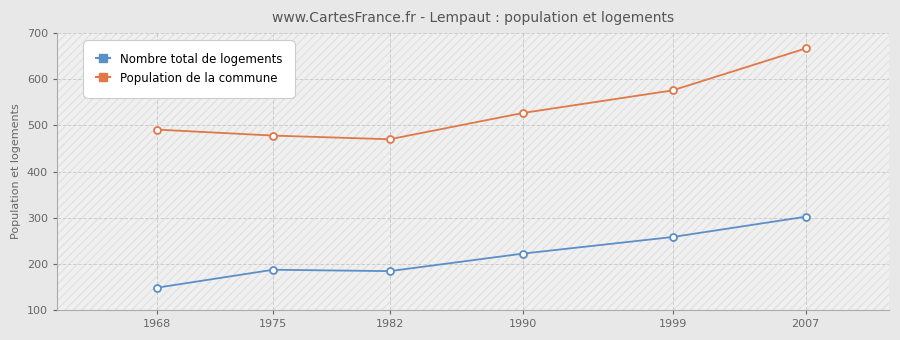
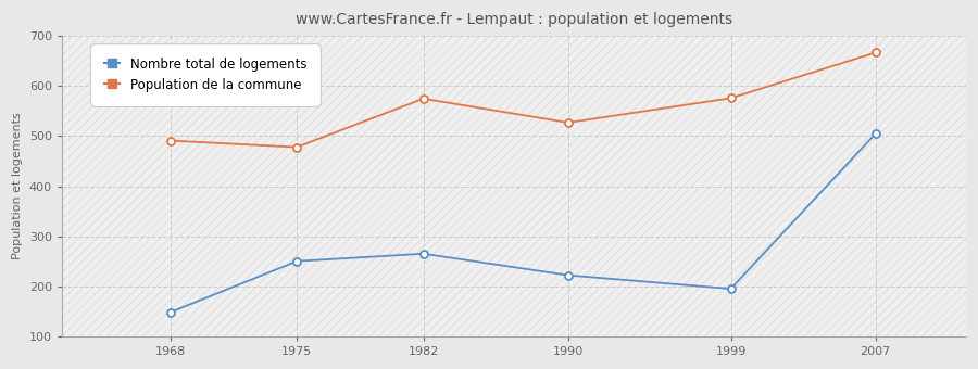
Nombre total de logements/1975: 187 -> 250
Nombre total de logements/1982: 184 -> 265
Population de la commune/1982: 470 -> 575
Nombre total de logements/1999: 258 -> 195
Nombre total de logements/2007: 302 -> 505
